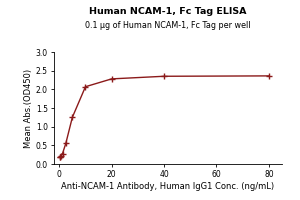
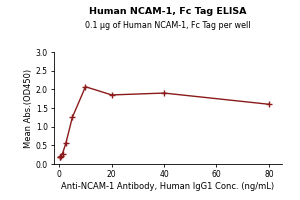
20: 2.28 -> 1.85
40: 2.35 -> 1.90
80: 2.36 -> 1.60
